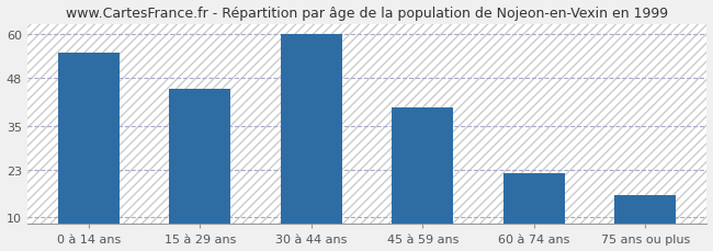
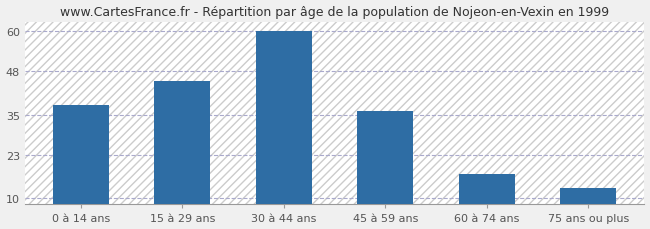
0 à 14 ans: 55 -> 38
45 à 59 ans: 40 -> 36
60 à 74 ans: 22 -> 17
75 ans ou plus: 16 -> 13
